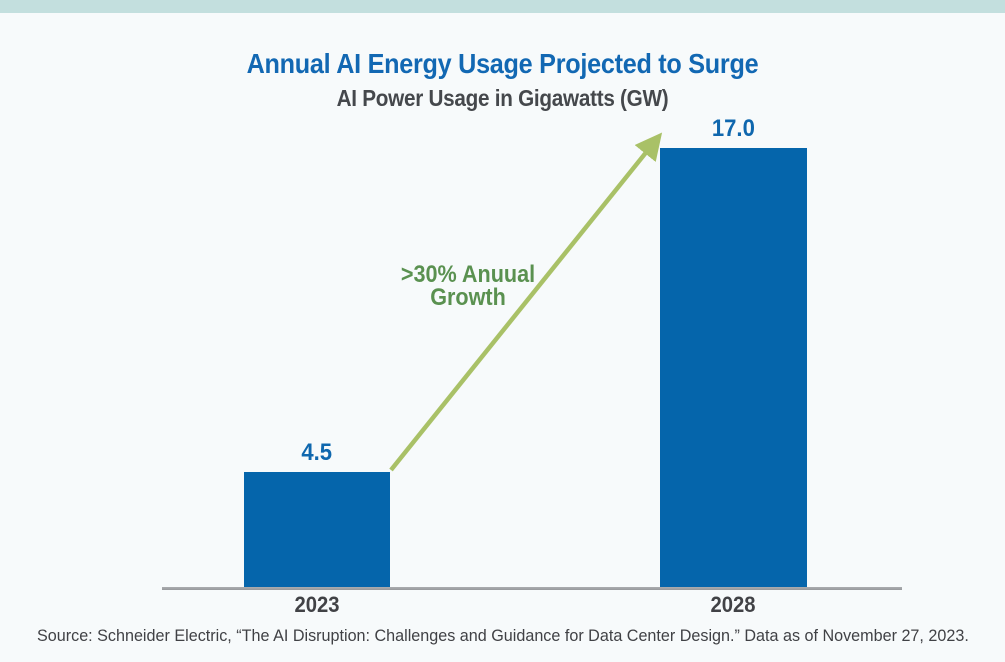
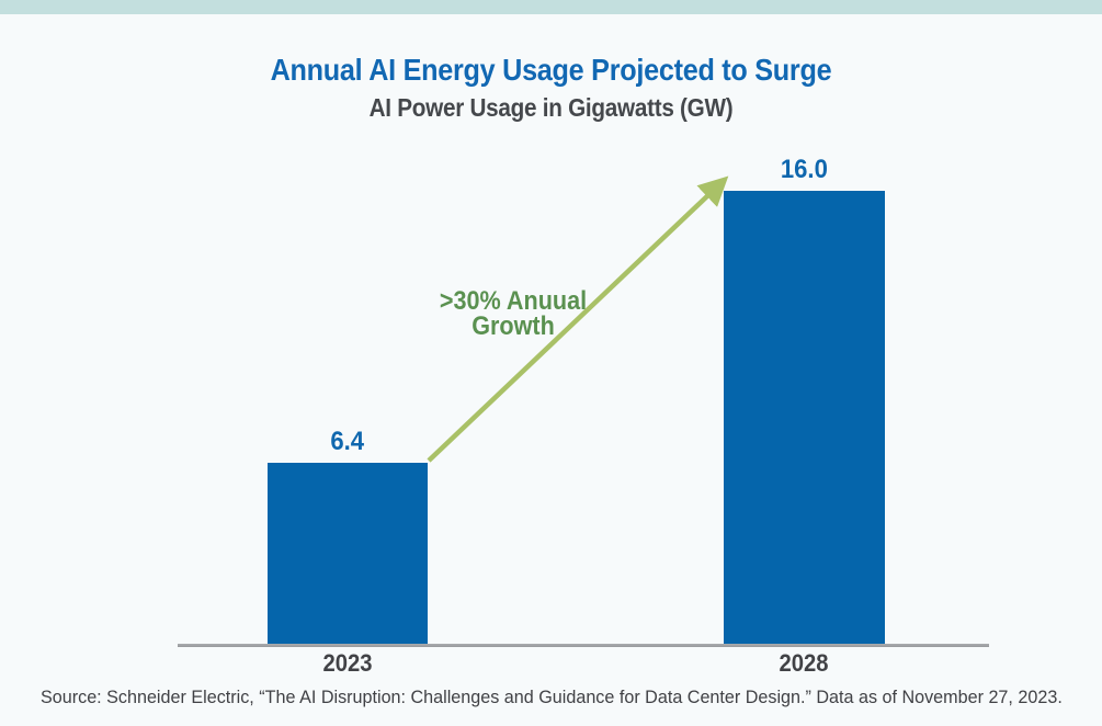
2023: 4.5 -> 6.4
2028: 17.0 -> 16.0
